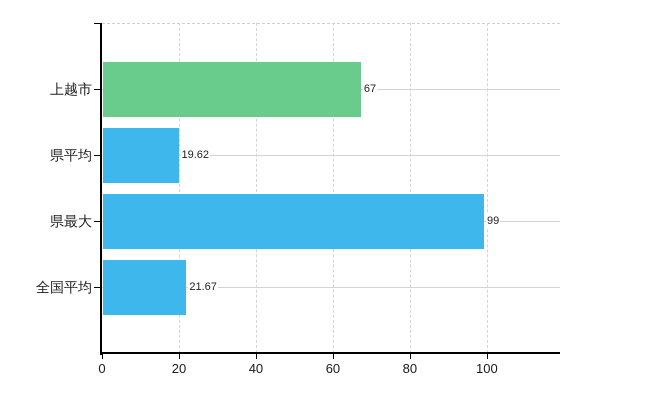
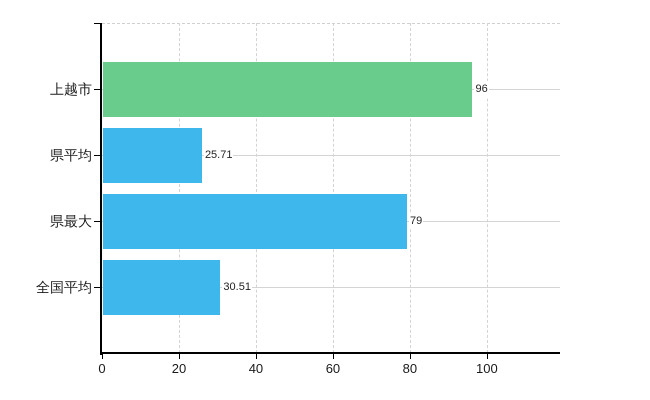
上越市: 67 -> 96
県平均: 19.62 -> 25.71
県最大: 99 -> 79
全国平均: 21.67 -> 30.51
